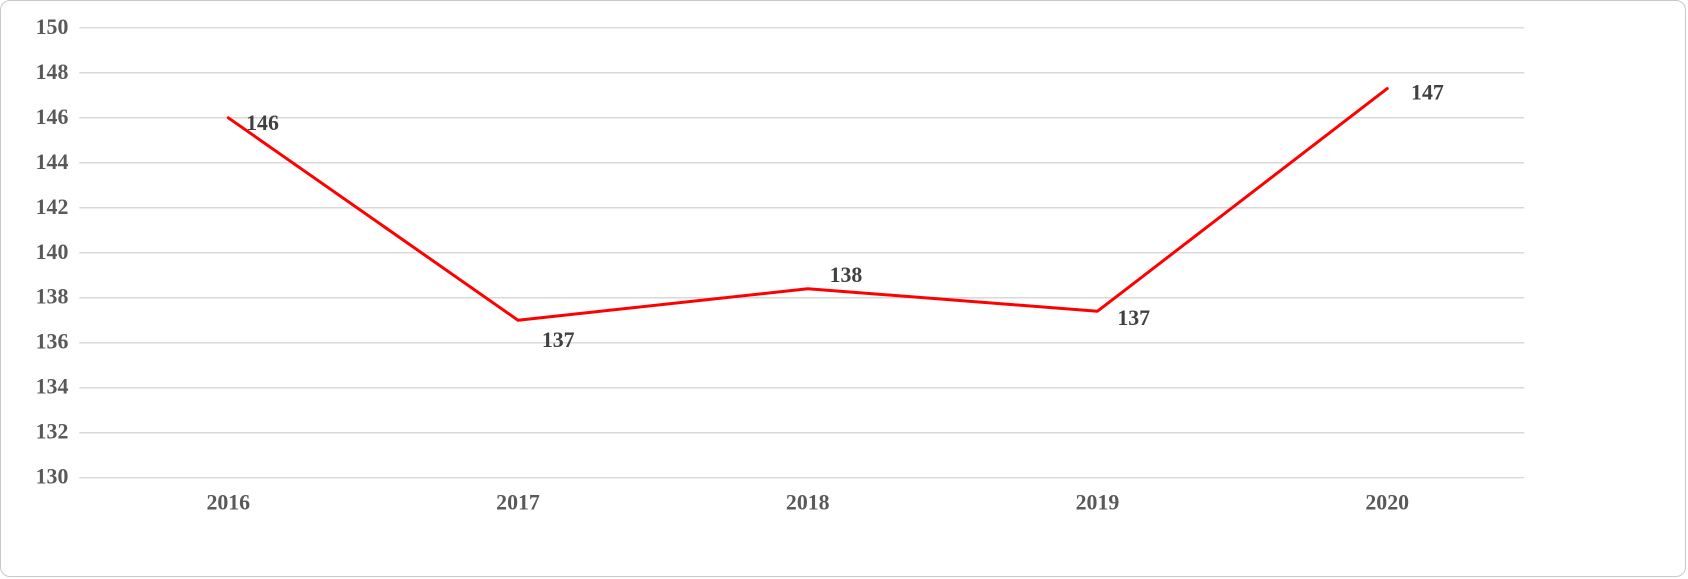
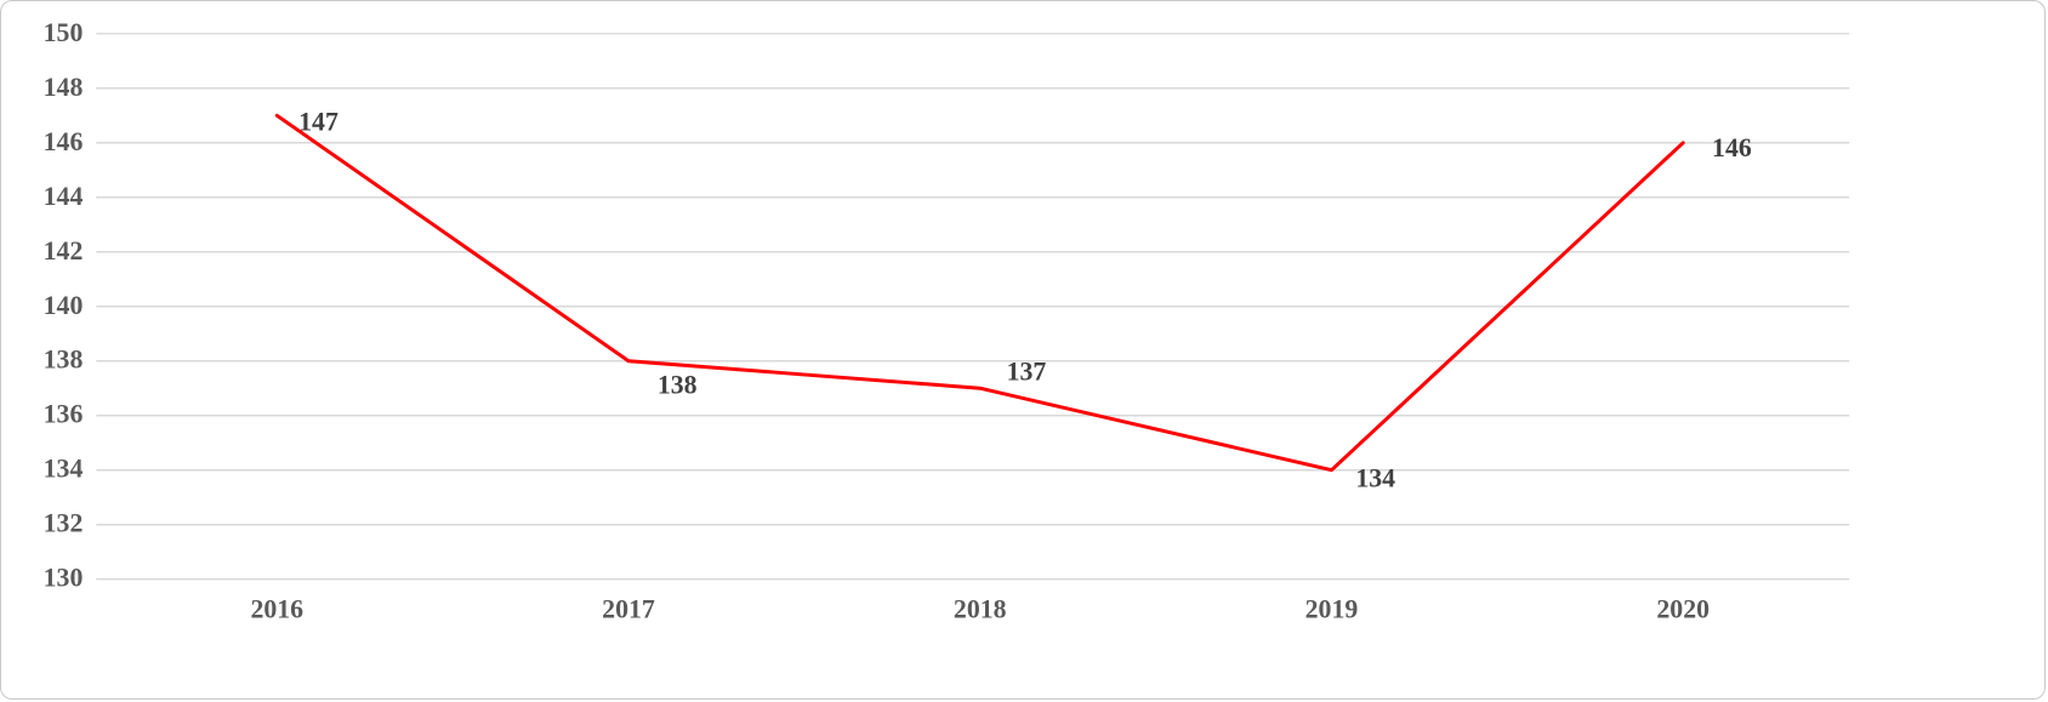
2016: 146 -> 147
2017: 137 -> 138
2018: 138 -> 137
2019: 137 -> 134
2020: 147 -> 146
